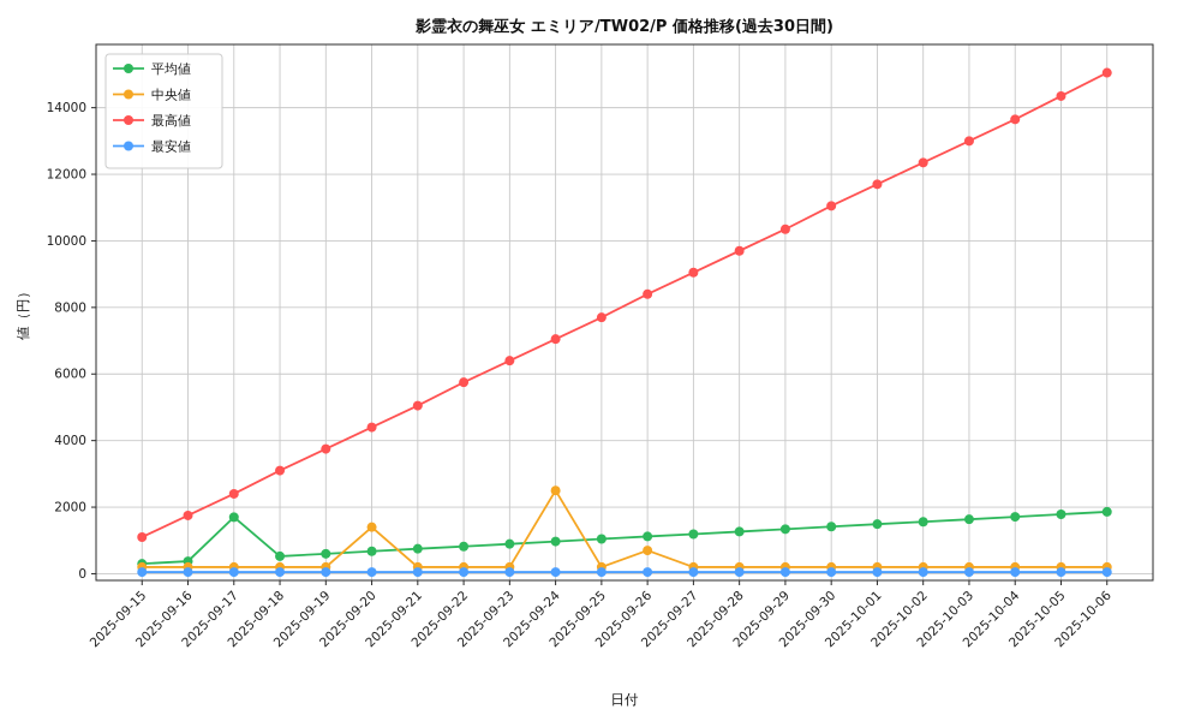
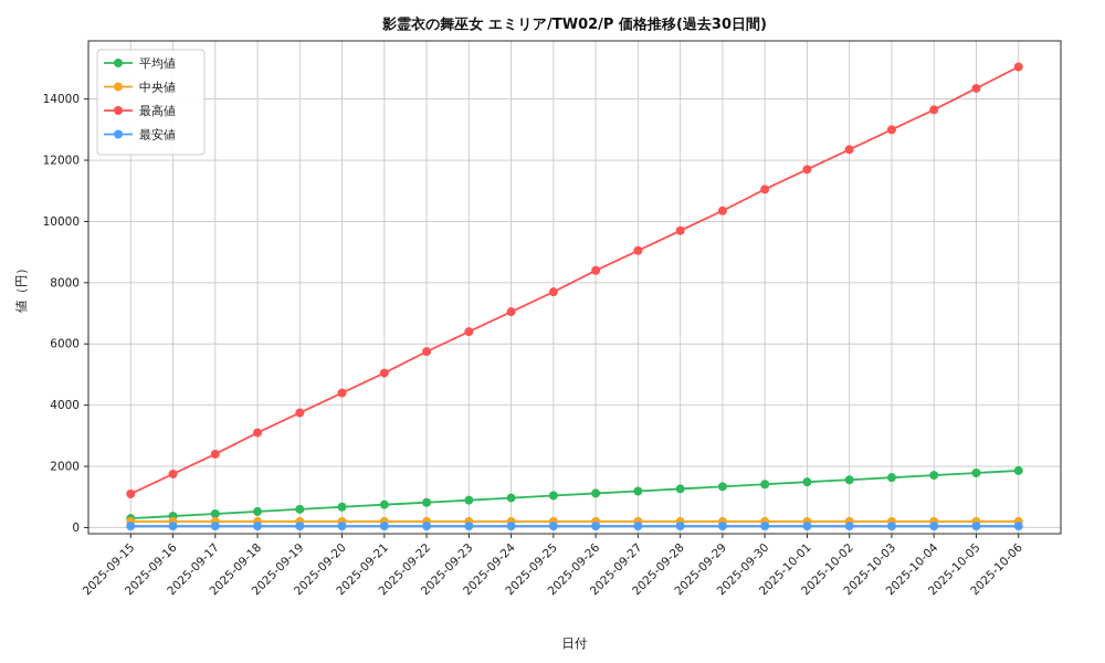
平均値/2025-09-17: 1700 -> 400
中央値/2025-09-20: 1400 -> 200
中央値/2025-09-24: 2500 -> 200
中央値/2025-09-26: 700 -> 200
